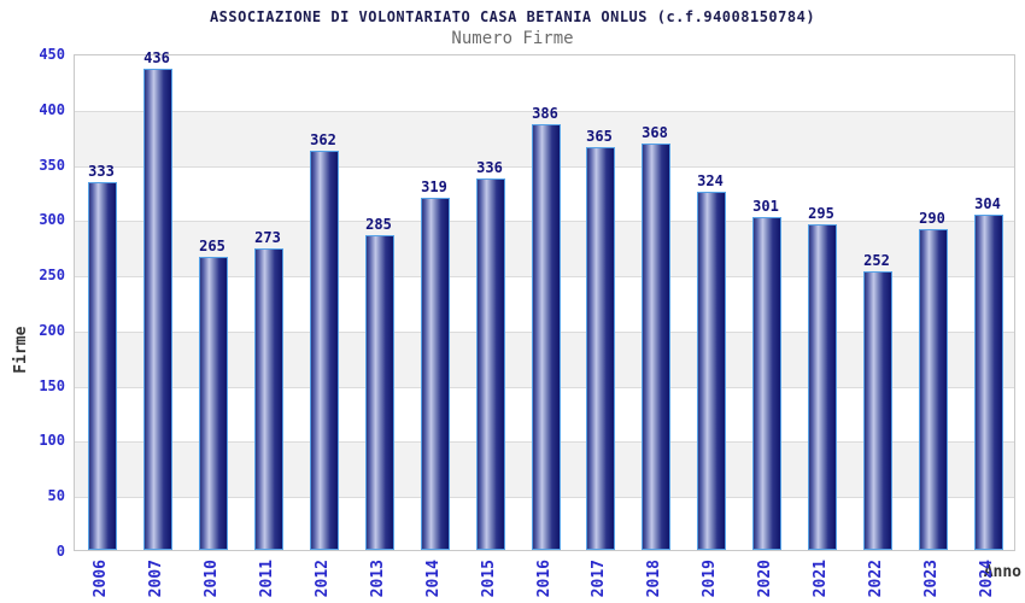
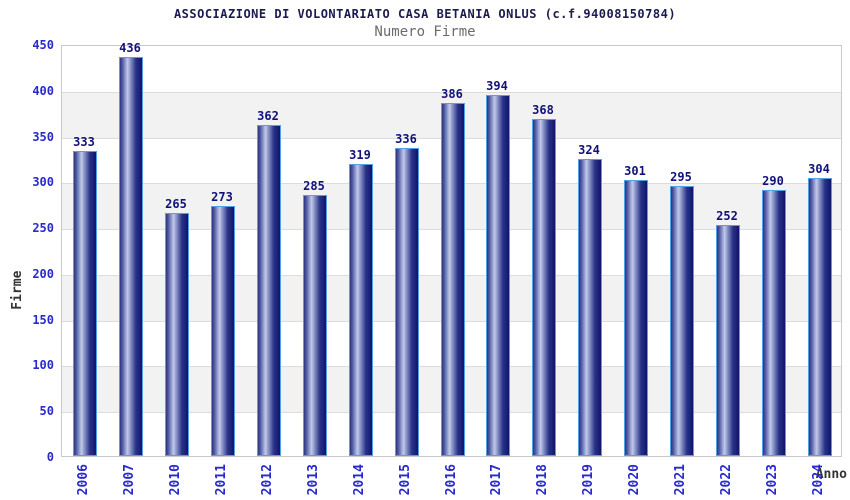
2017: 365 -> 394
